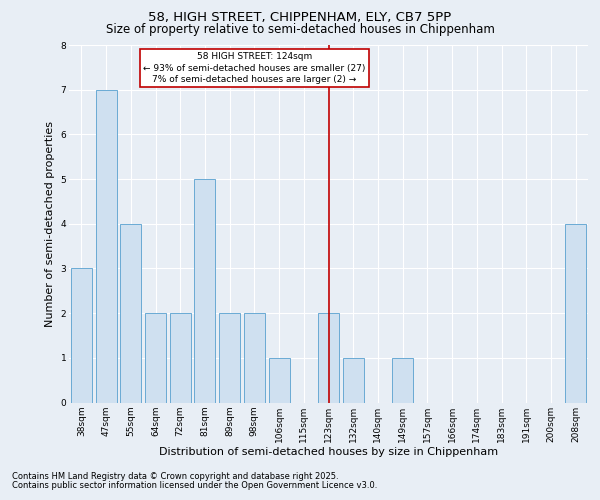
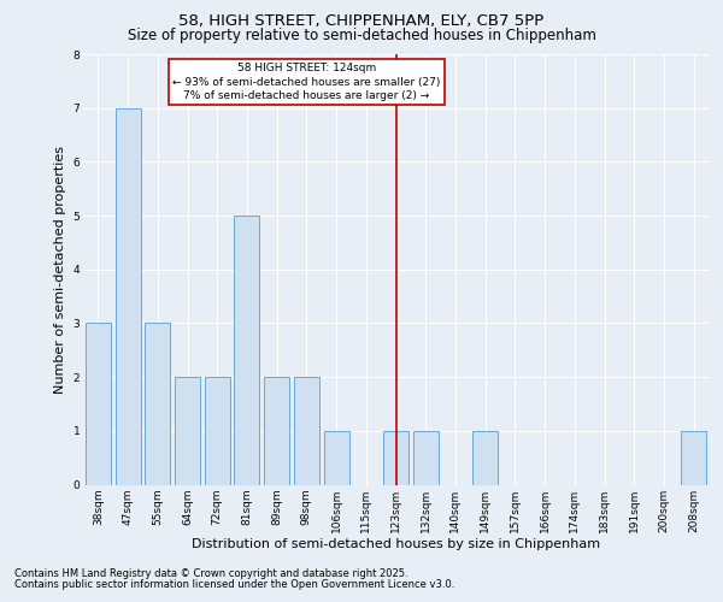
55sqm: 4 -> 3
123sqm: 2 -> 1
208sqm: 4 -> 1
